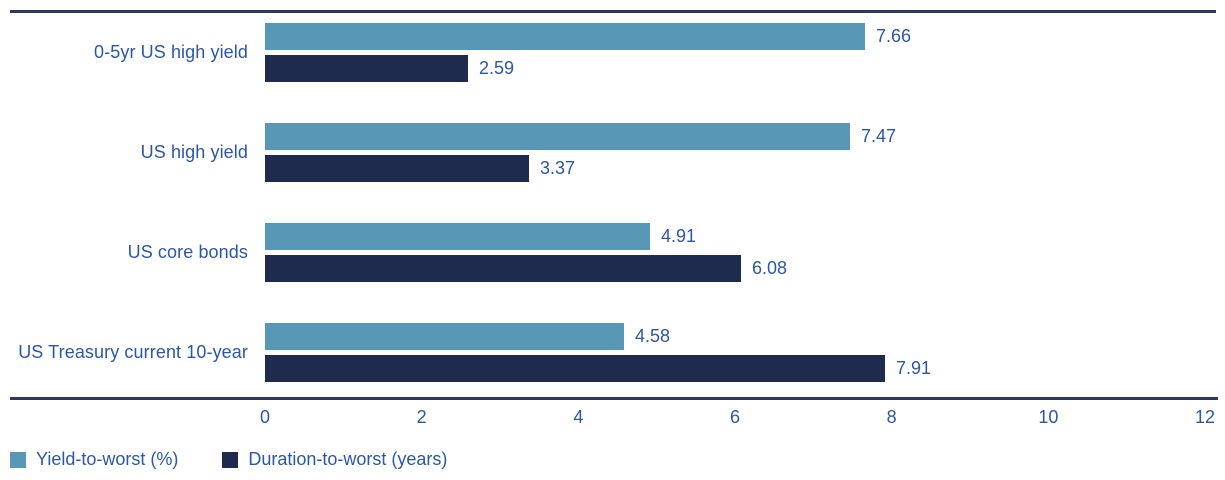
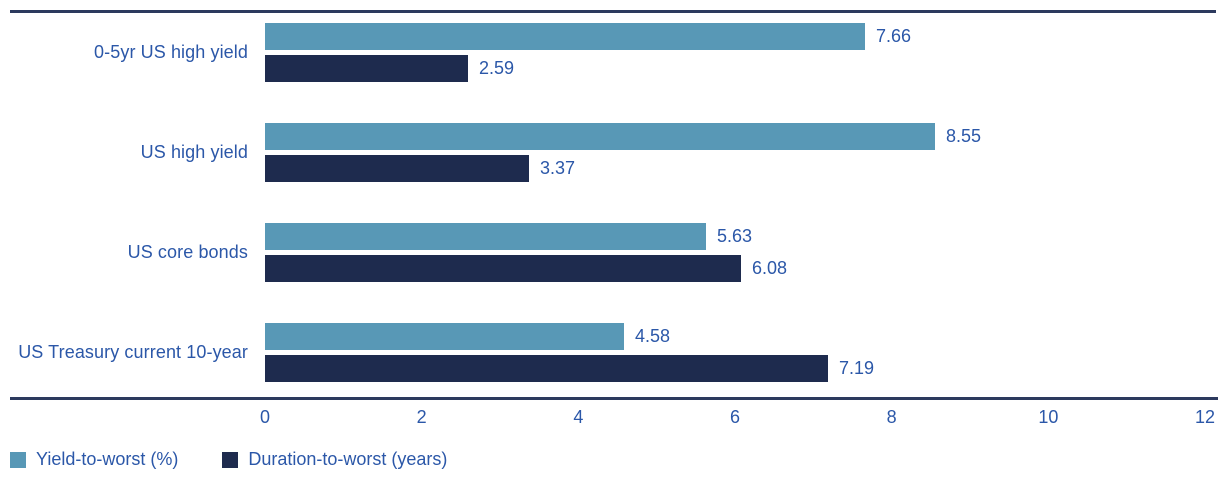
Yield-to-worst (%)/US high yield: 7.47 -> 8.55
Yield-to-worst (%)/US core bonds: 4.91 -> 5.63
Duration-to-worst (years)/US Treasury current 10-year: 7.91 -> 7.19
